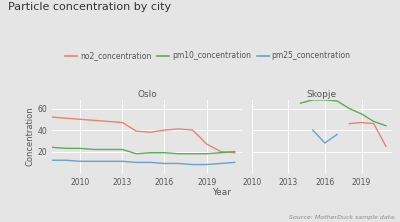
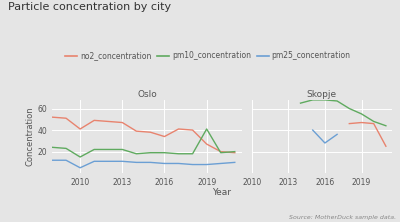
Oslo/no2_concentration/2010: 50 -> 41
Oslo/pm10_concentration/2010: 23 -> 15
Oslo/pm25_concentration/2010: 11 -> 5
Oslo/no2_concentration/2016: 40 -> 34
Oslo/pm10_concentration/2019: 18 -> 41
